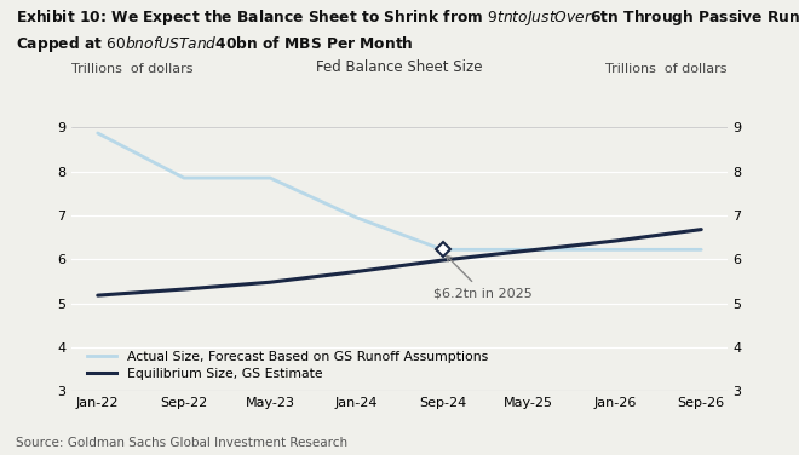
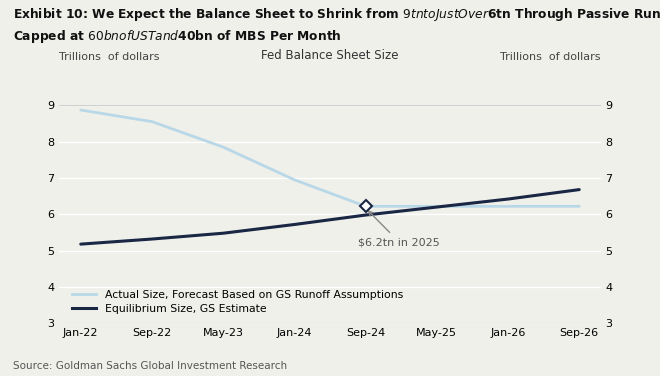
Actual Size, Forecast Based on GS Runoff Assumptions/Sep-22: 7.85 -> 8.55
